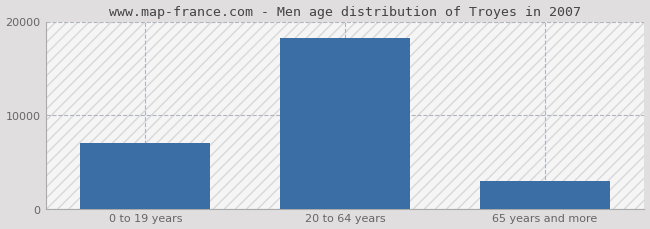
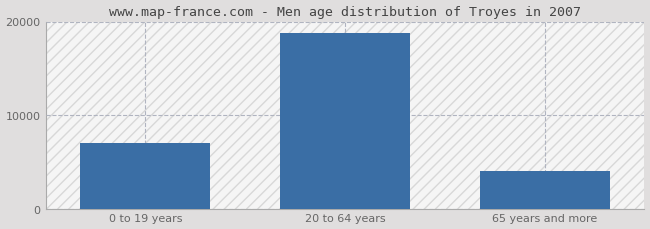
20 to 64 years: 18200 -> 18800
65 years and more: 3000 -> 4000
